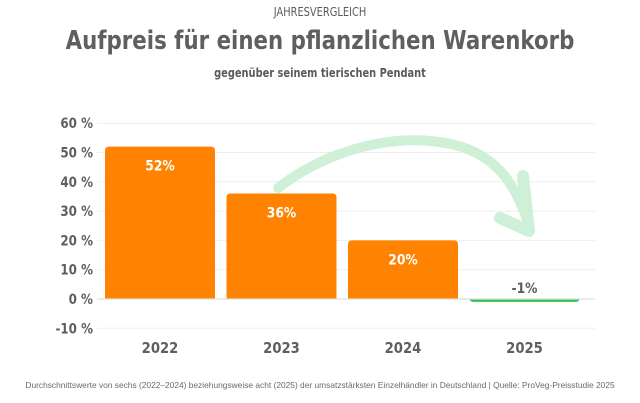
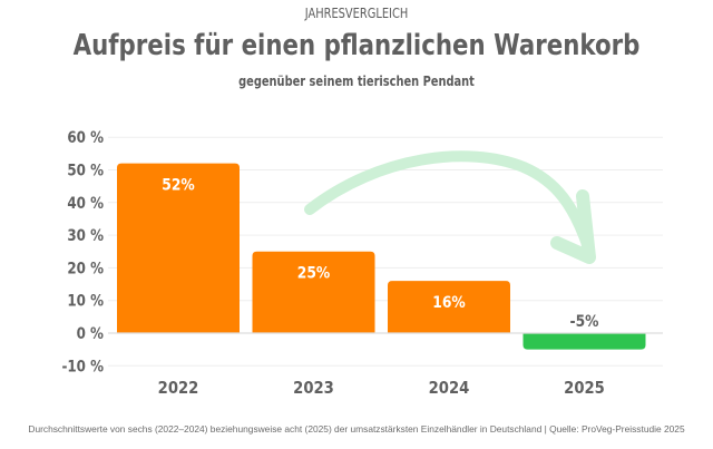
2023: 36% -> 25%
2024: 20% -> 16%
2025: -1% -> -5%
